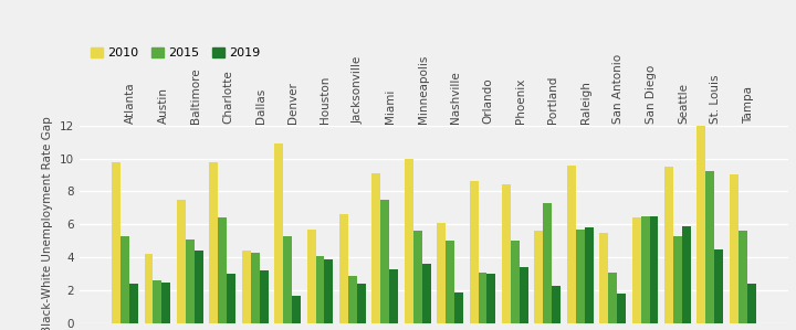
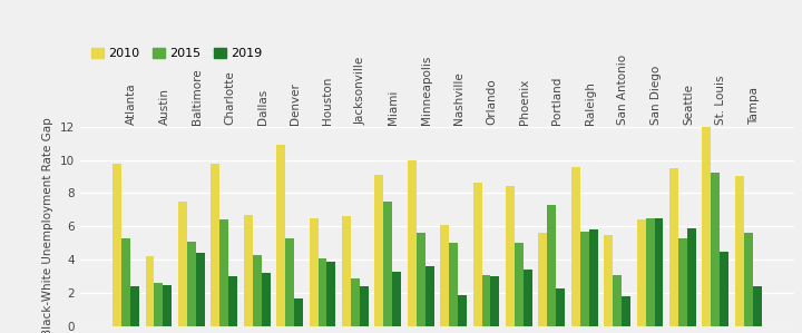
2010/Dallas: 4.4 -> 6.7
2010/Houston: 5.7 -> 6.5
